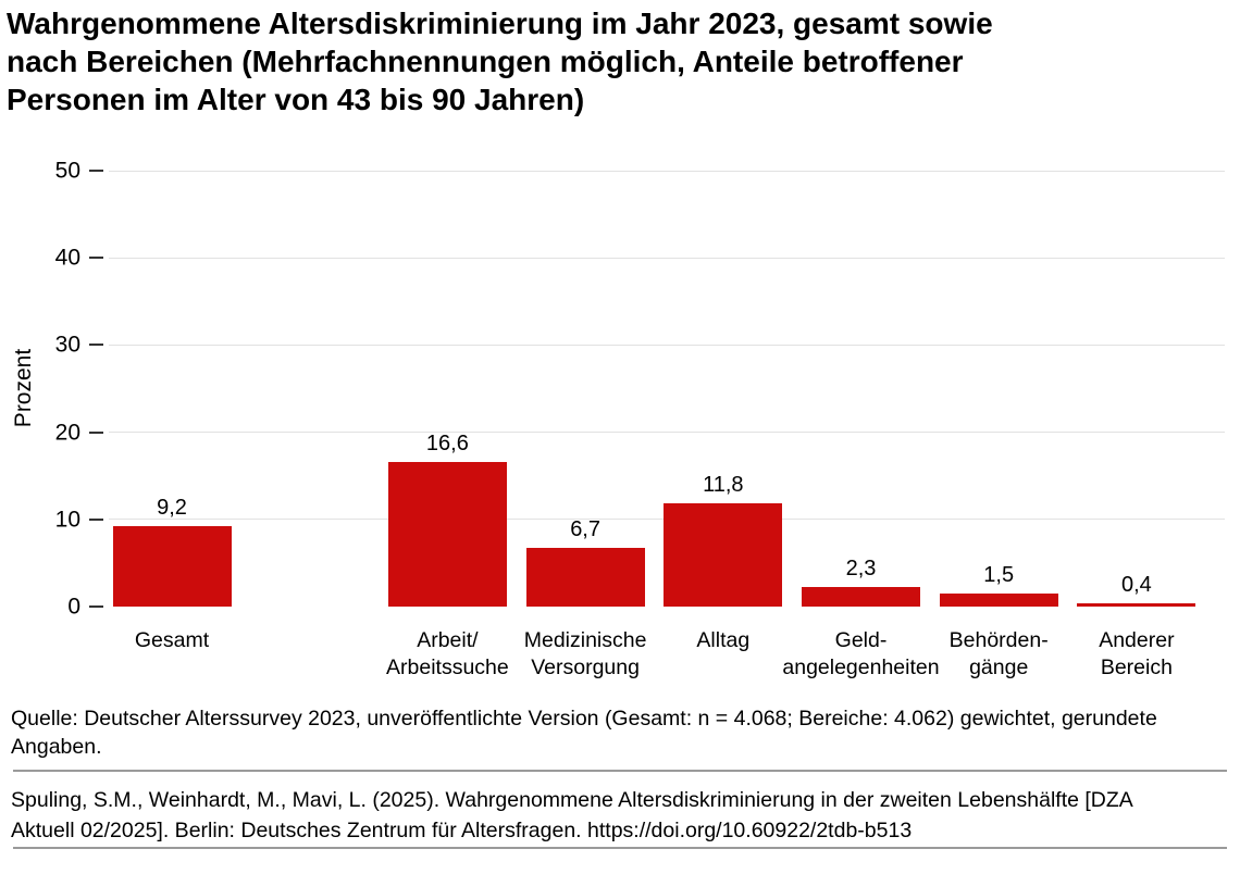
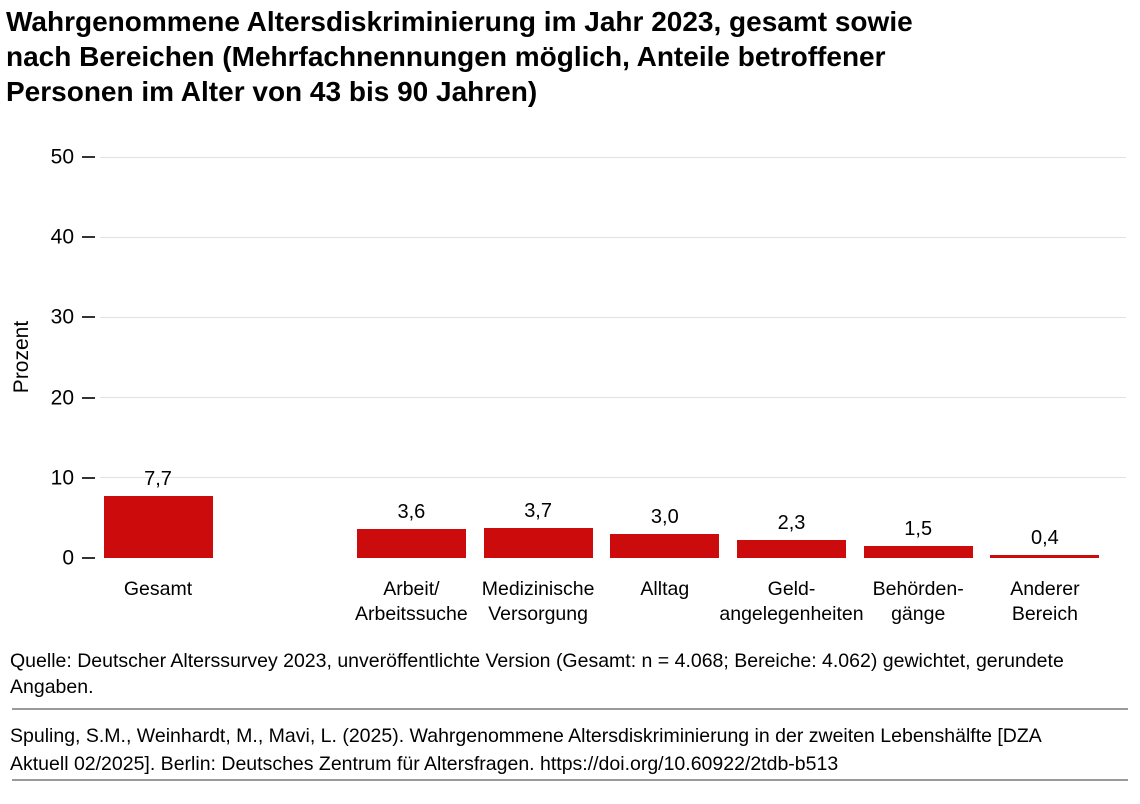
Gesamt: 9,2 -> 7,7
Arbeit/ Arbeitssuche: 16,6 -> 3,6
Medizinische Versorgung: 6,7 -> 3,7
Alltag: 11,8 -> 3,0
